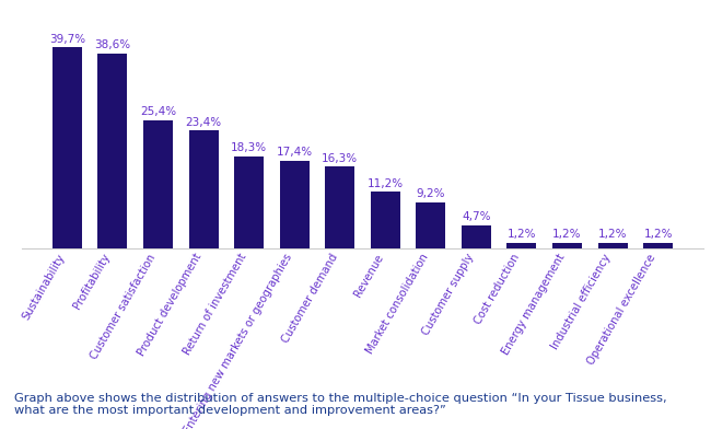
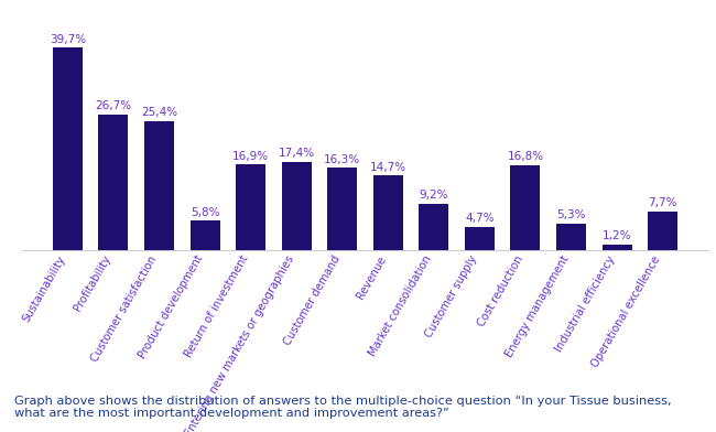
Profitability: 38,6% -> 26,7%
Product development: 23,4% -> 5,8%
Return of investment: 18,3% -> 16,9%
Revenue: 11,2% -> 14,7%
Cost reduction: 1,2% -> 16,8%
Energy management: 1,2% -> 5,3%
Operational excellence: 1,2% -> 7,7%
